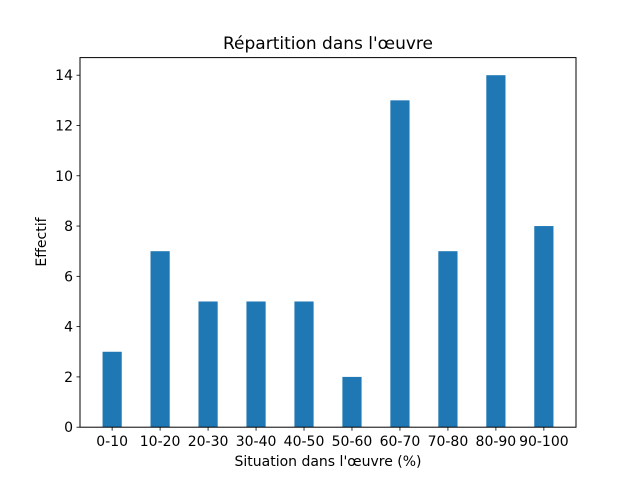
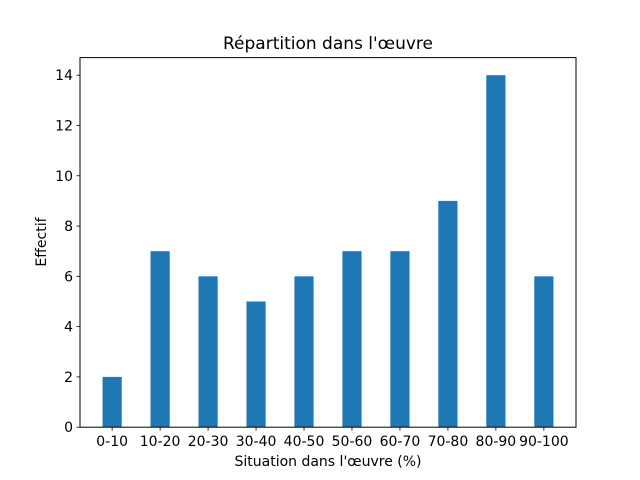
0-10: 3 -> 2
20-30: 5 -> 6
40-50: 5 -> 6
50-60: 2 -> 7
60-70: 13 -> 7
70-80: 7 -> 9
90-100: 8 -> 6
